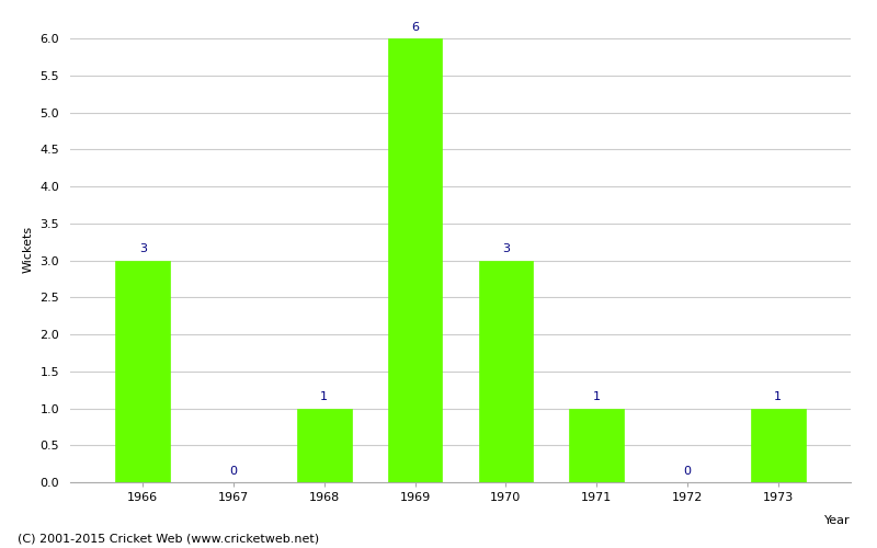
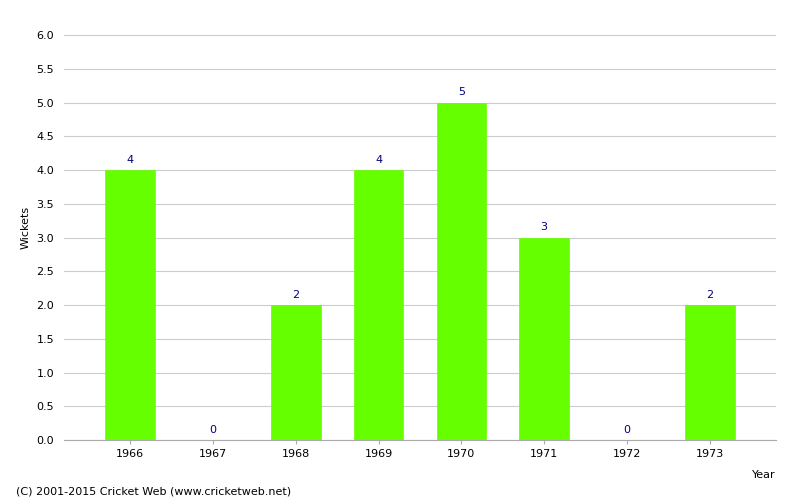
1966: 3 -> 4
1968: 1 -> 2
1969: 6 -> 4
1970: 3 -> 5
1971: 1 -> 3
1973: 1 -> 2
